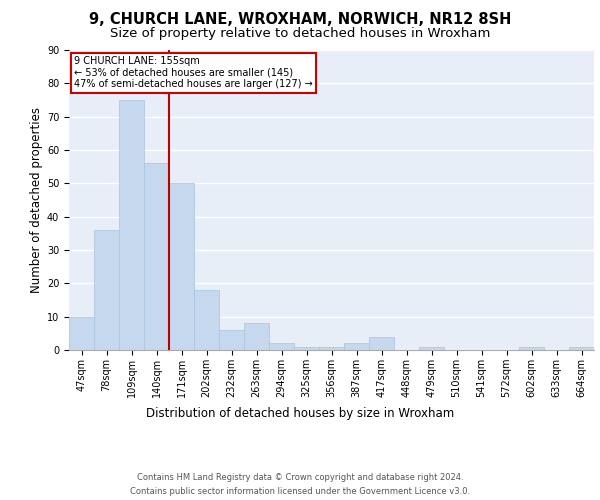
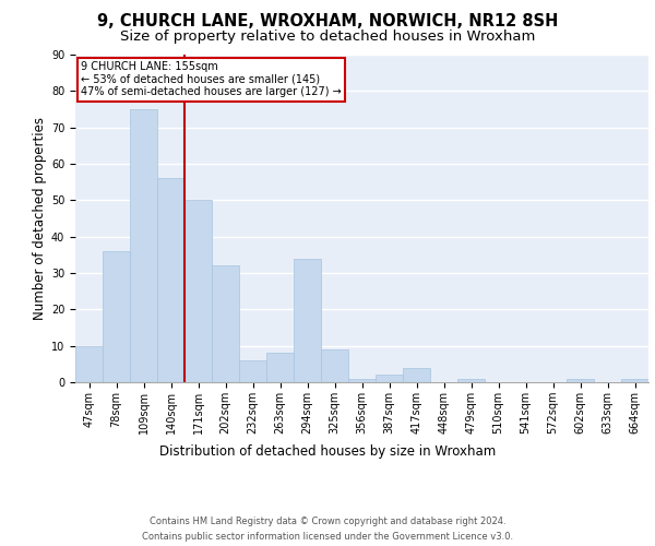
202sqm: 18 -> 32
294sqm: 2 -> 34
325sqm: 1 -> 9
